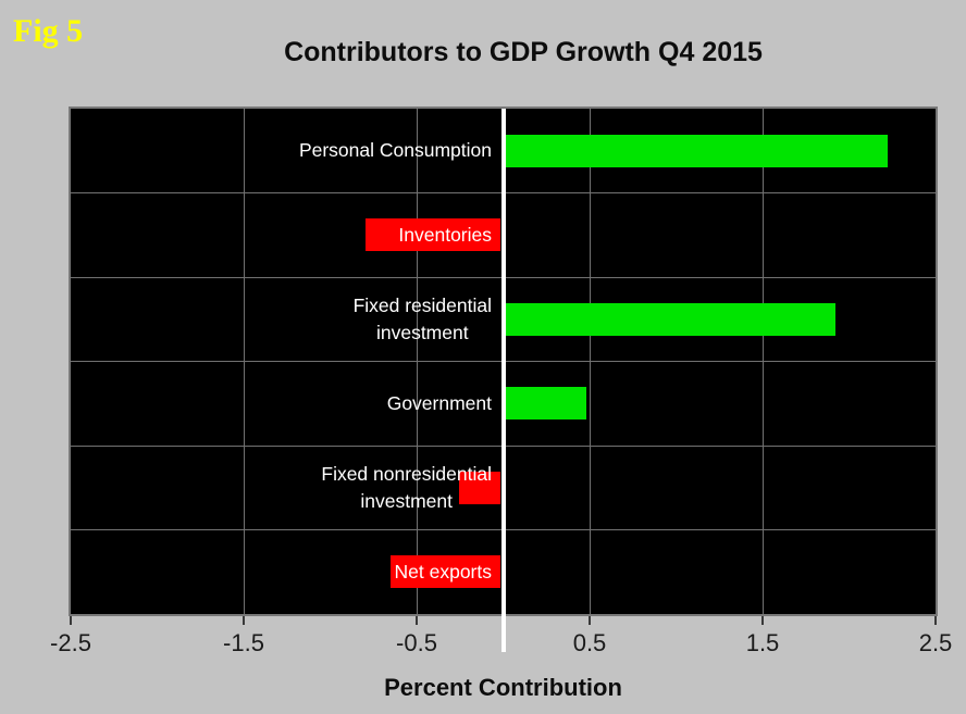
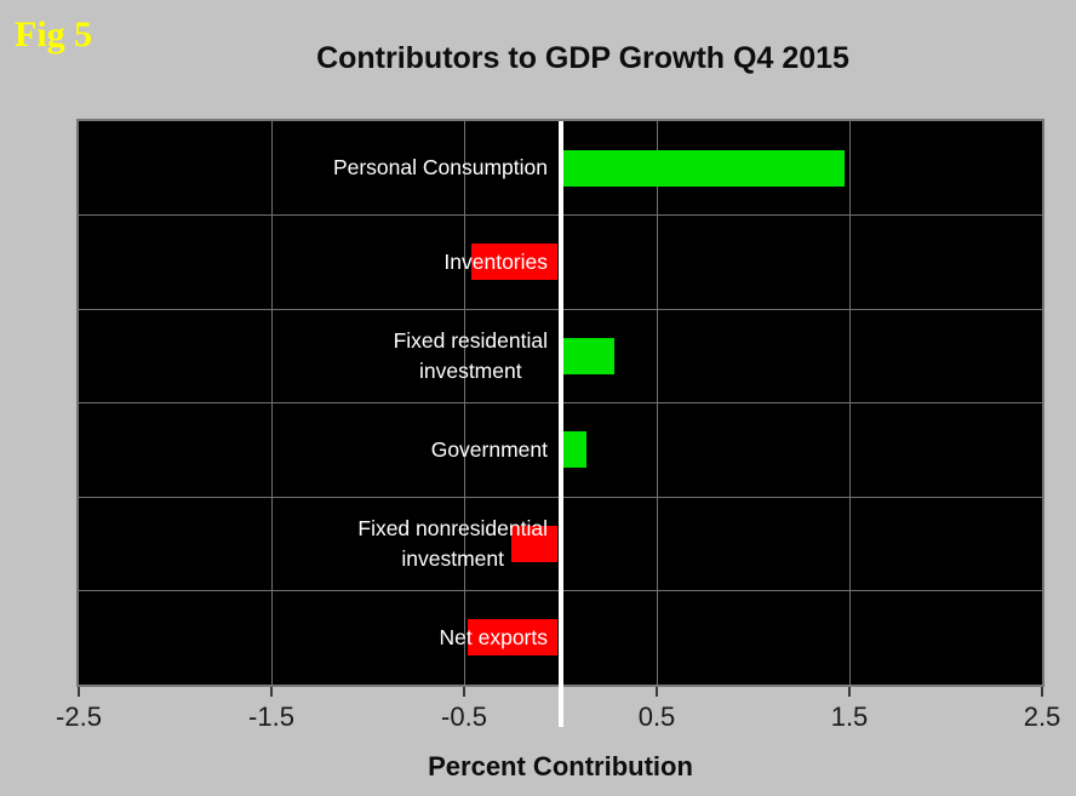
Personal Consumption: 2.21 -> 1.46
Inventories: -0.78 -> -0.45
Fixed residential investment: 1.91 -> 0.27
Government: 0.47 -> 0.12
Net exports: -0.64 -> -0.47
